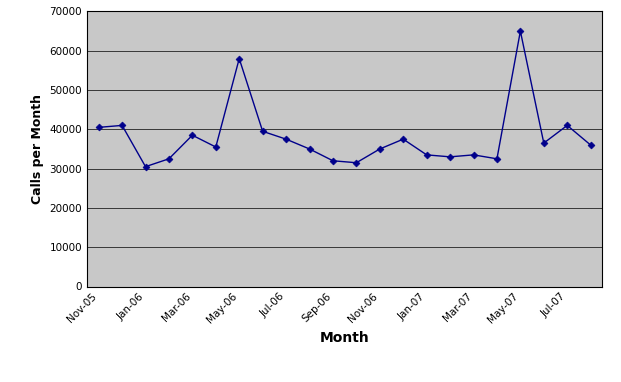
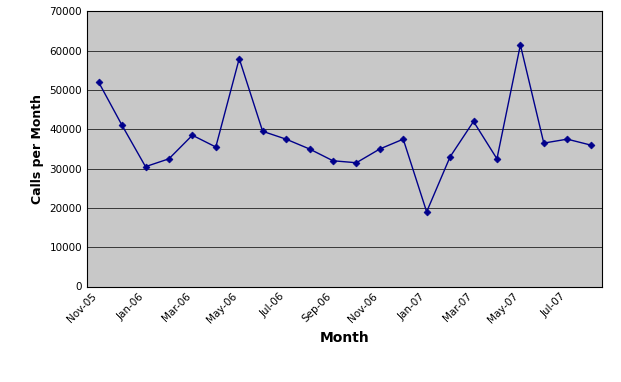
Nov-05: 40500 -> 52000
Jan-07: 33500 -> 19000
Mar-07: 33500 -> 42000
May-07: 65000 -> 61500
Jul-07: 41000 -> 37500
